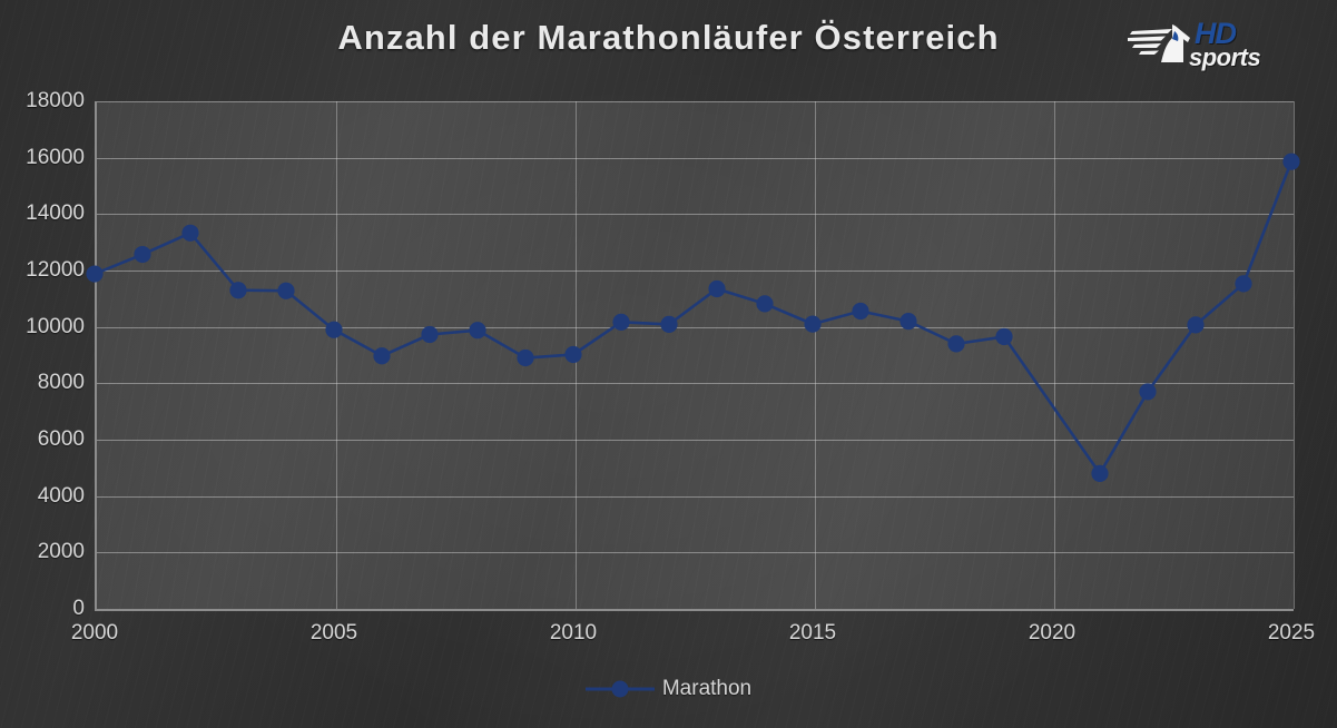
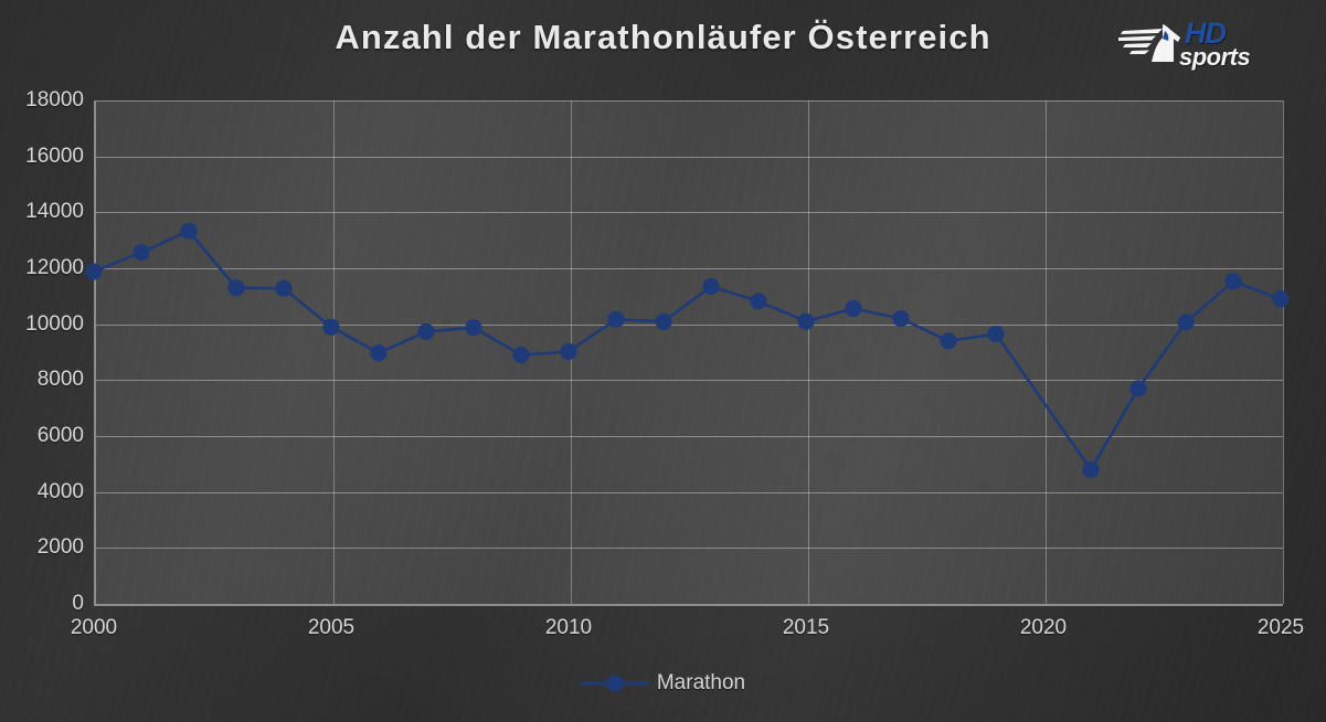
2025: 15900 -> 10900
